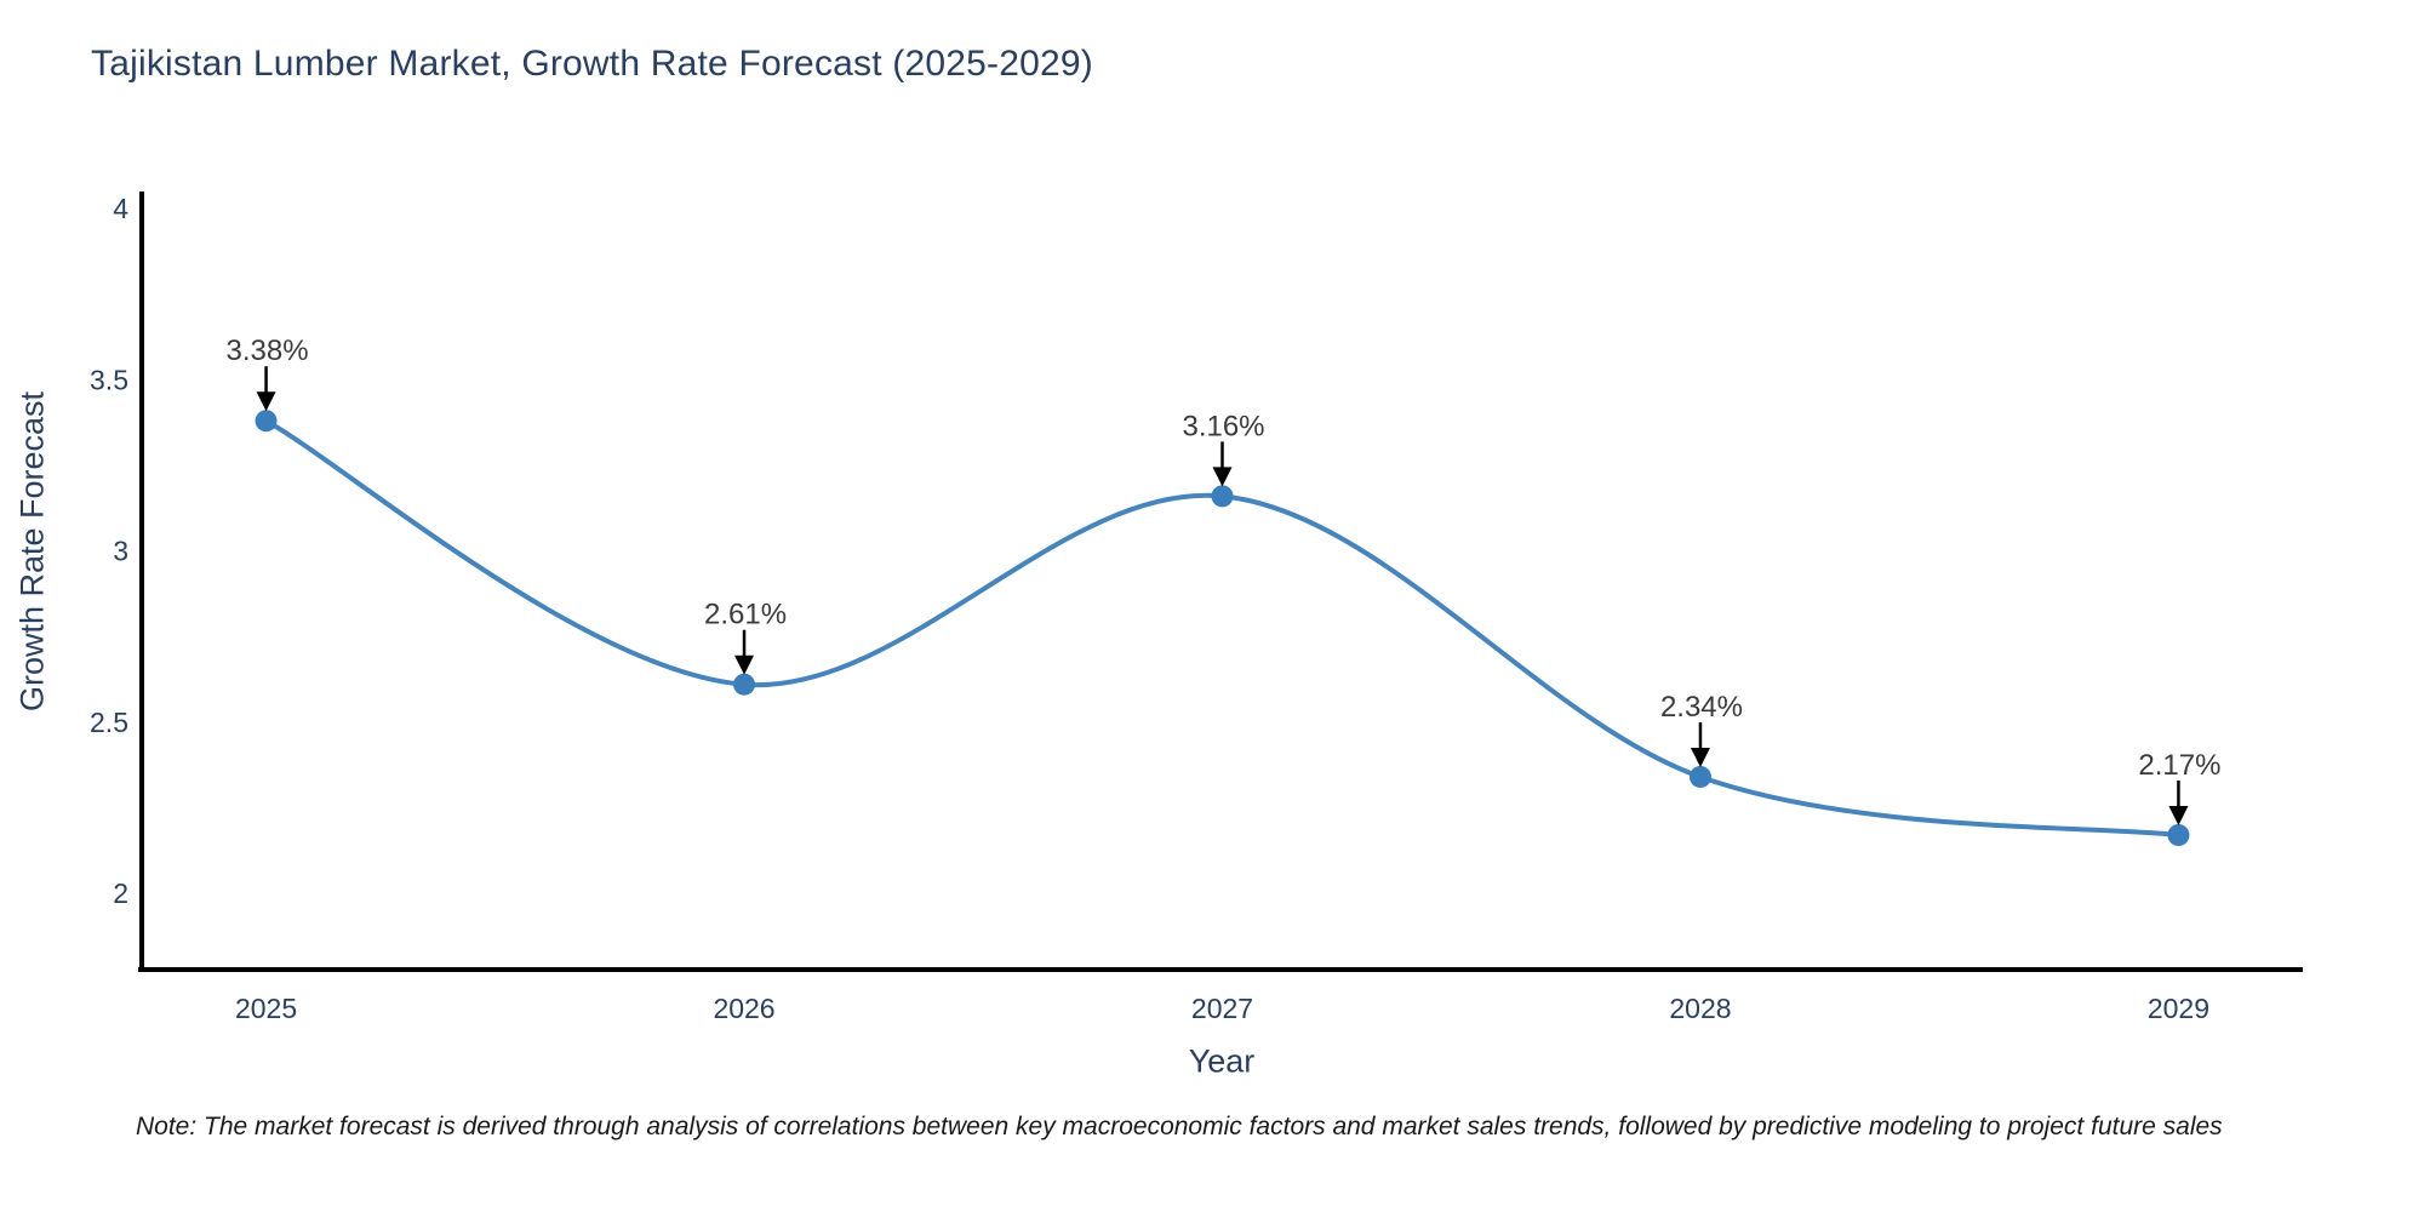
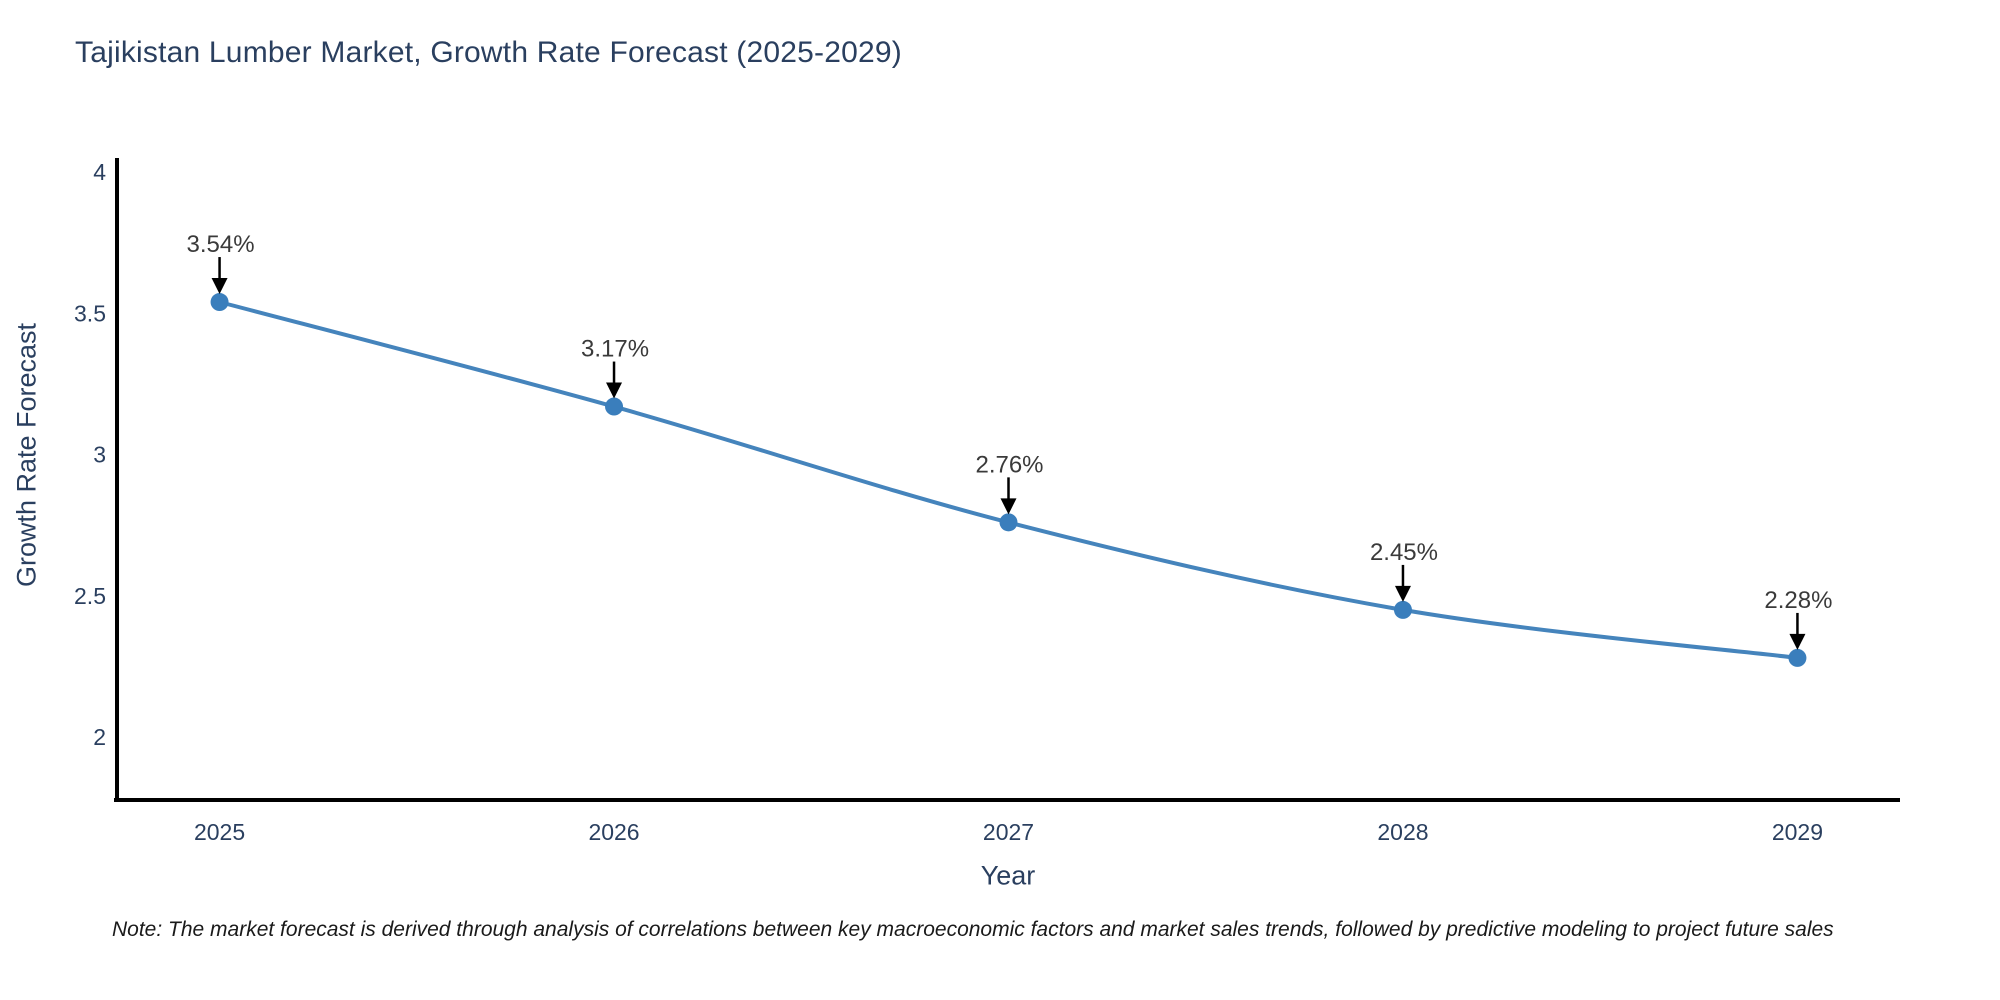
2025: 3.38% -> 3.54%
2026: 2.61% -> 3.17%
2027: 3.16% -> 2.76%
2028: 2.34% -> 2.45%
2029: 2.17% -> 2.28%
